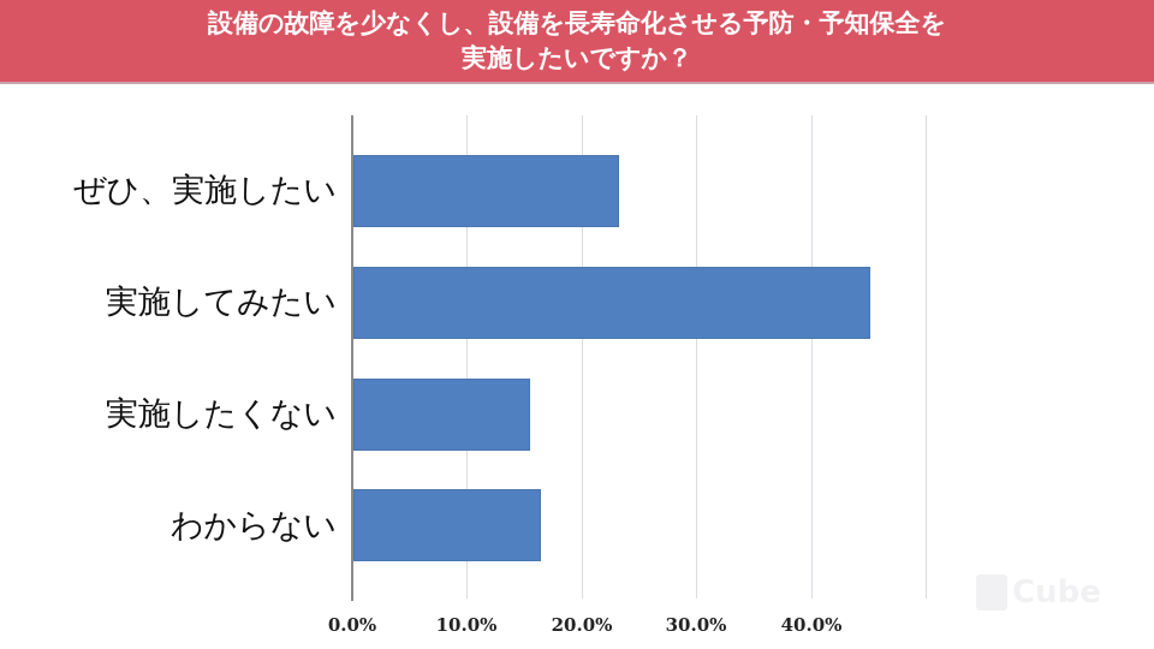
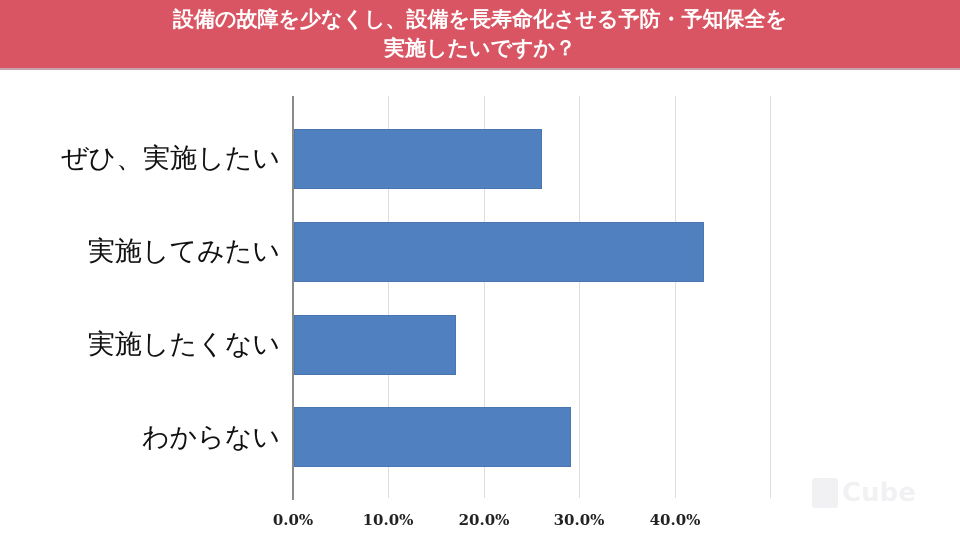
ぜひ、実施したい: 23% -> 26%
実施してみたい: 45% -> 43%
実施したくない: 15% -> 17%
わからない: 16% -> 29%
